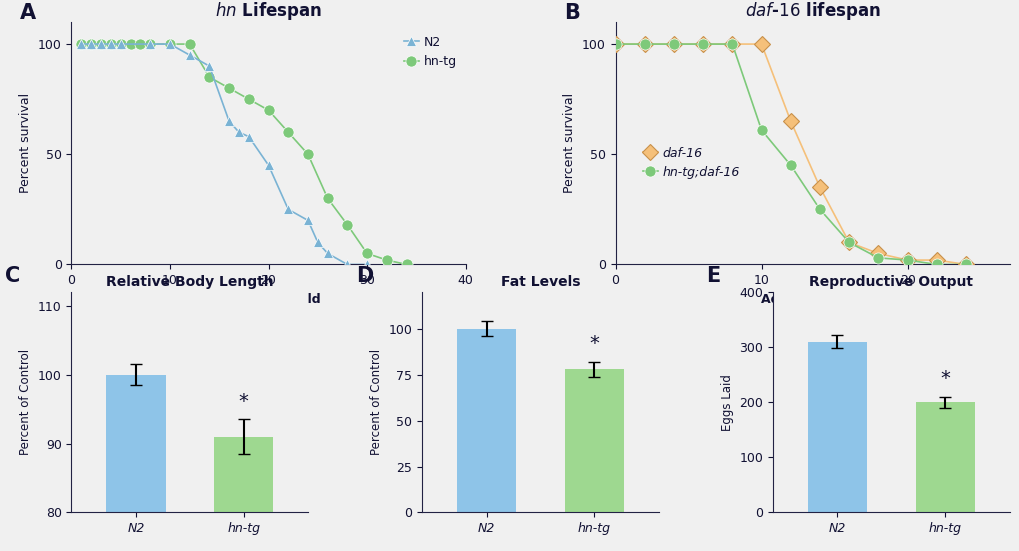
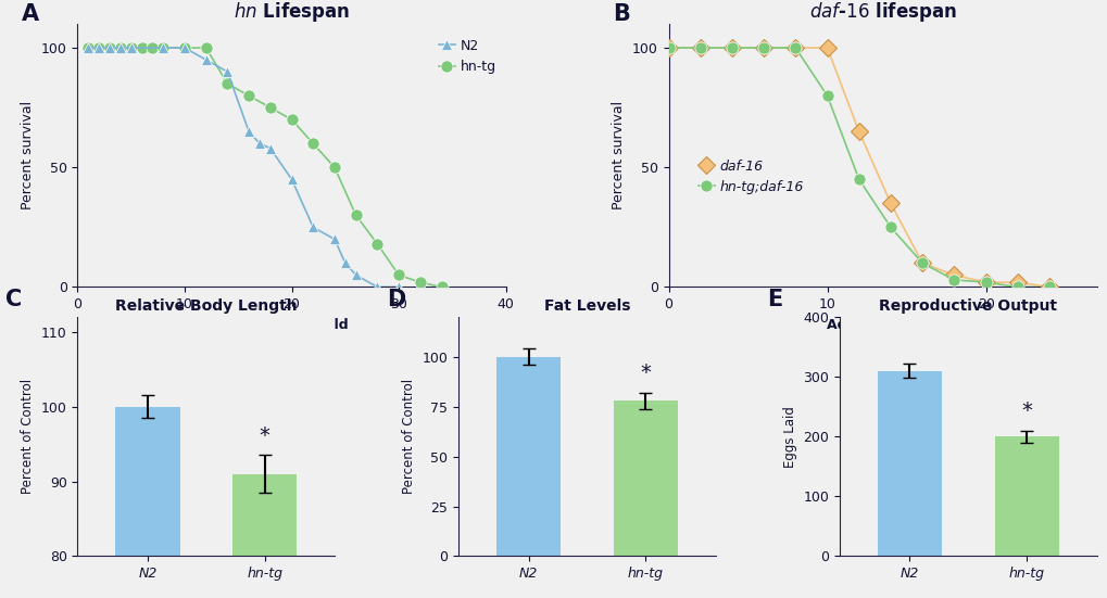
hn-tg;daf-16/10: 61 -> 80
